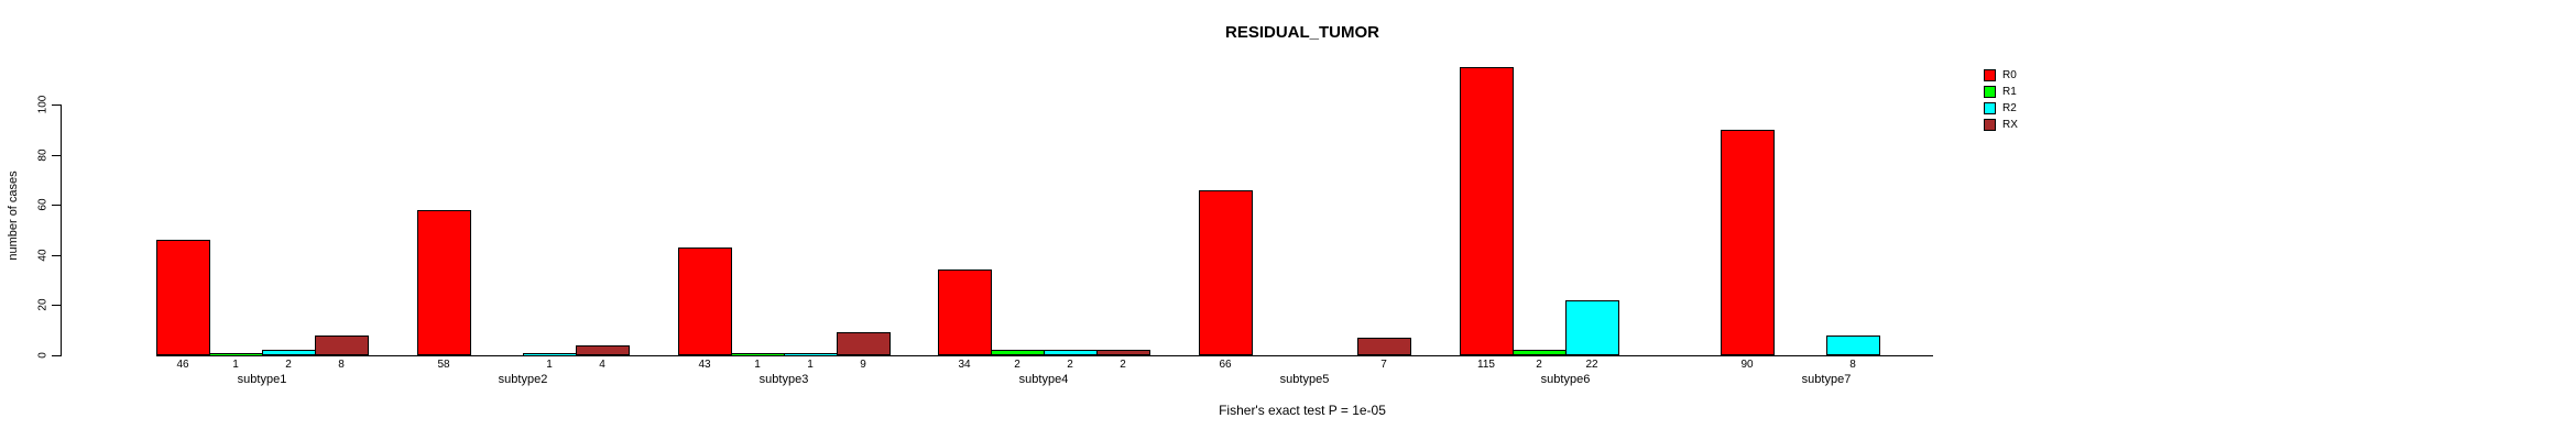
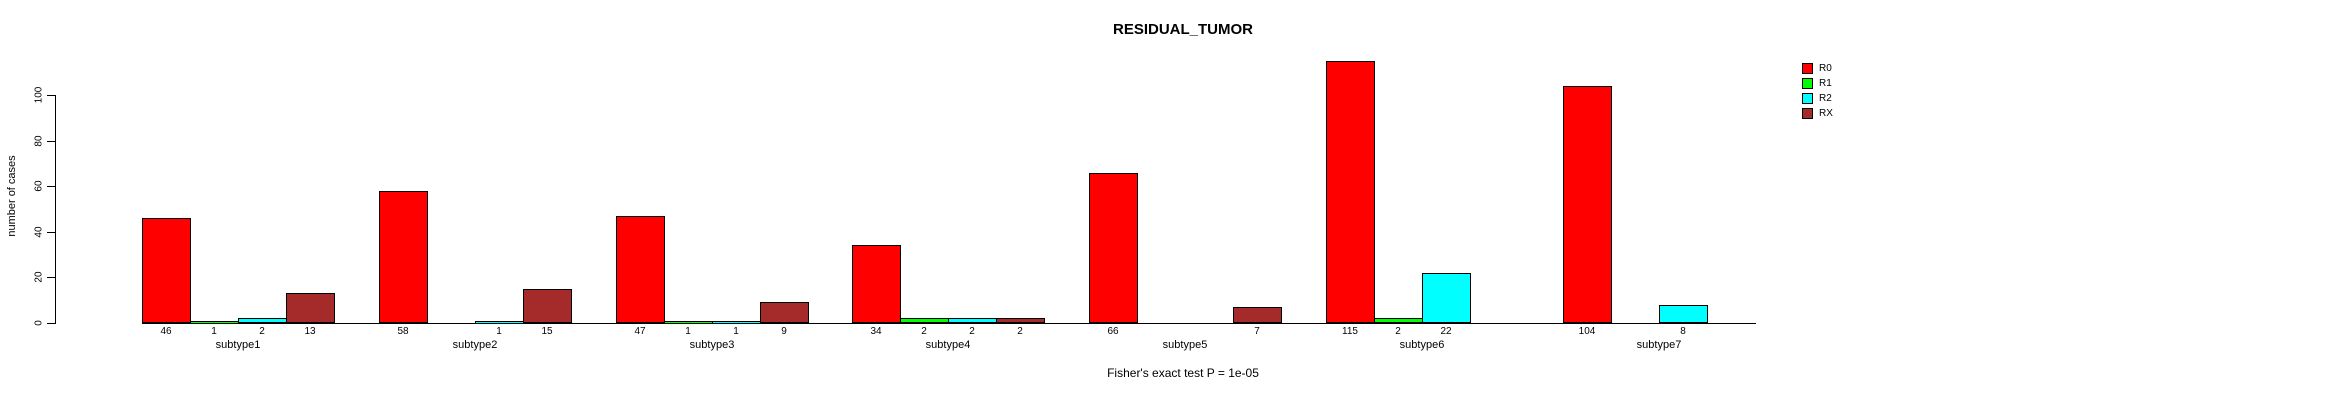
RX/subtype1: 8 -> 13
RX/subtype2: 4 -> 15
R0/subtype3: 43 -> 47
R0/subtype7: 90 -> 104
